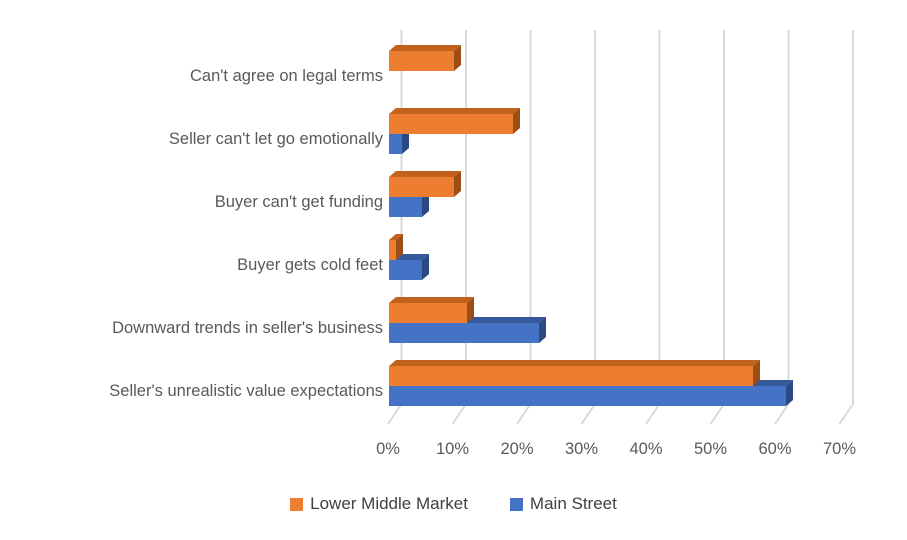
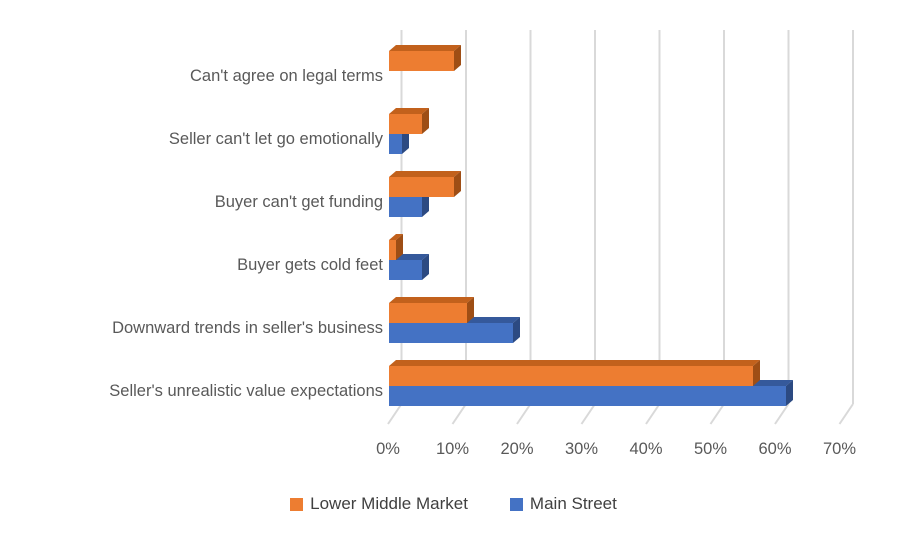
Lower Middle Market/Seller can't let go emotionally: 19% -> 5%
Main Street/Downward trends in seller's business: 23% -> 19%
